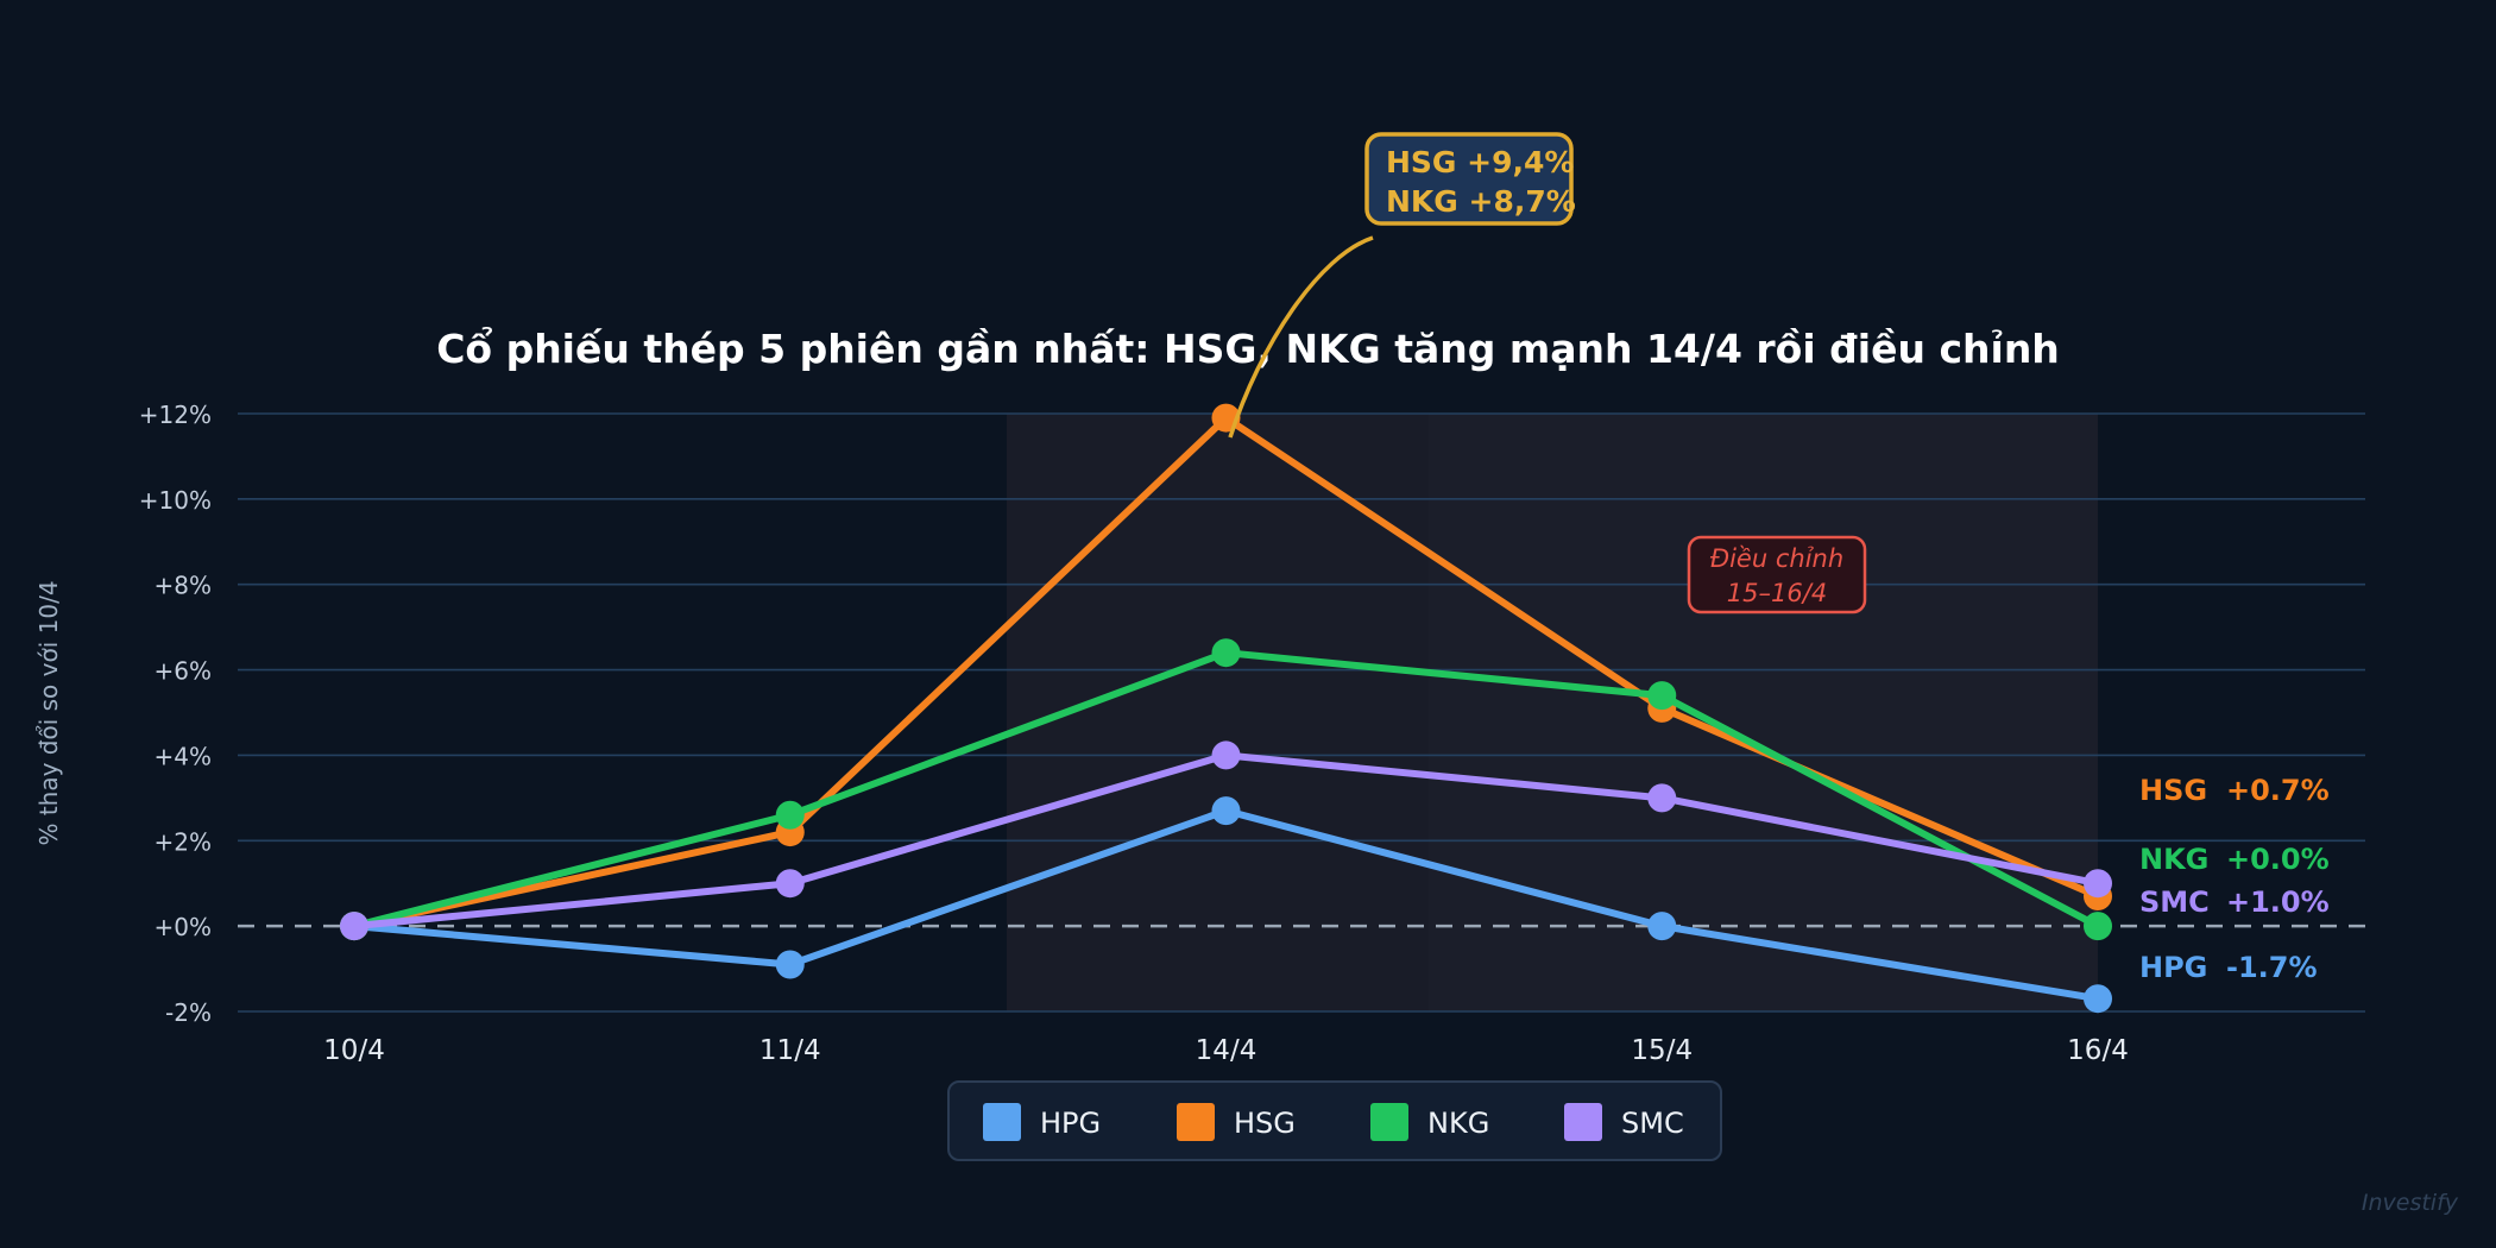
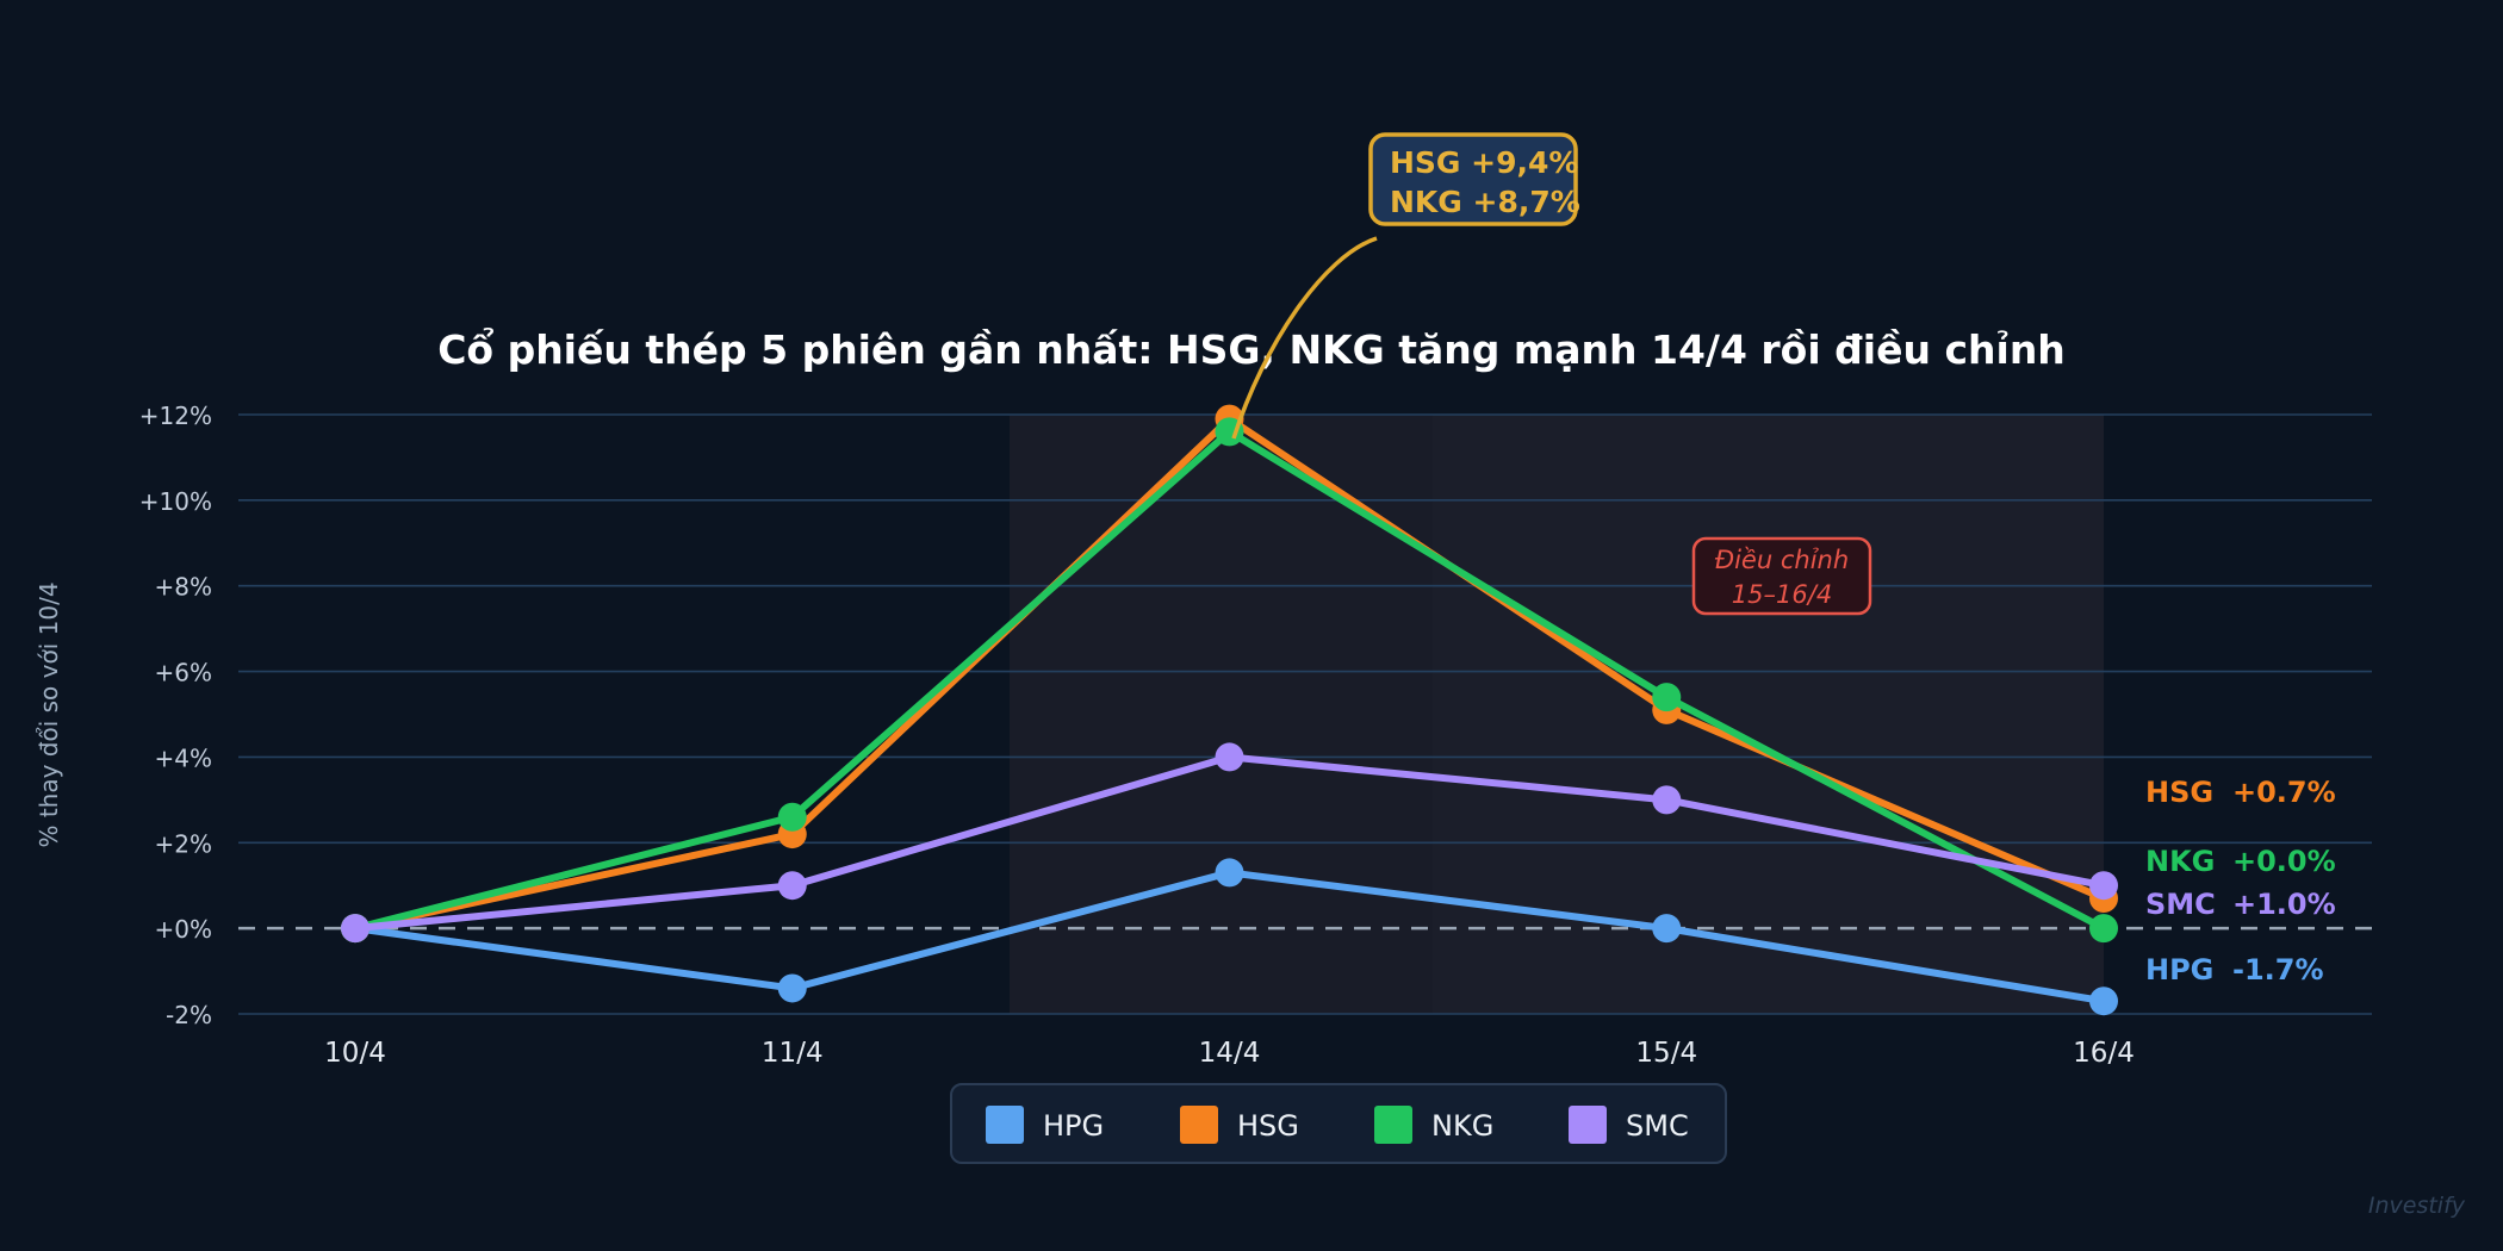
HPG/11/4: -0.9% -> -1.4%
HPG/14/4: 2.7% -> 1.3%
NKG/14/4: 6.4% -> 11.6%
